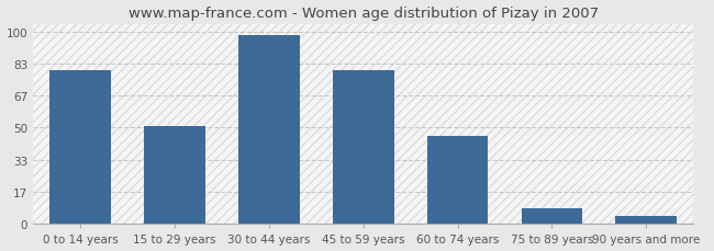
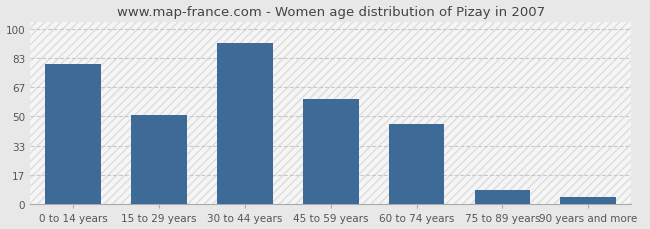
30 to 44 years: 98 -> 92
45 to 59 years: 80 -> 60
